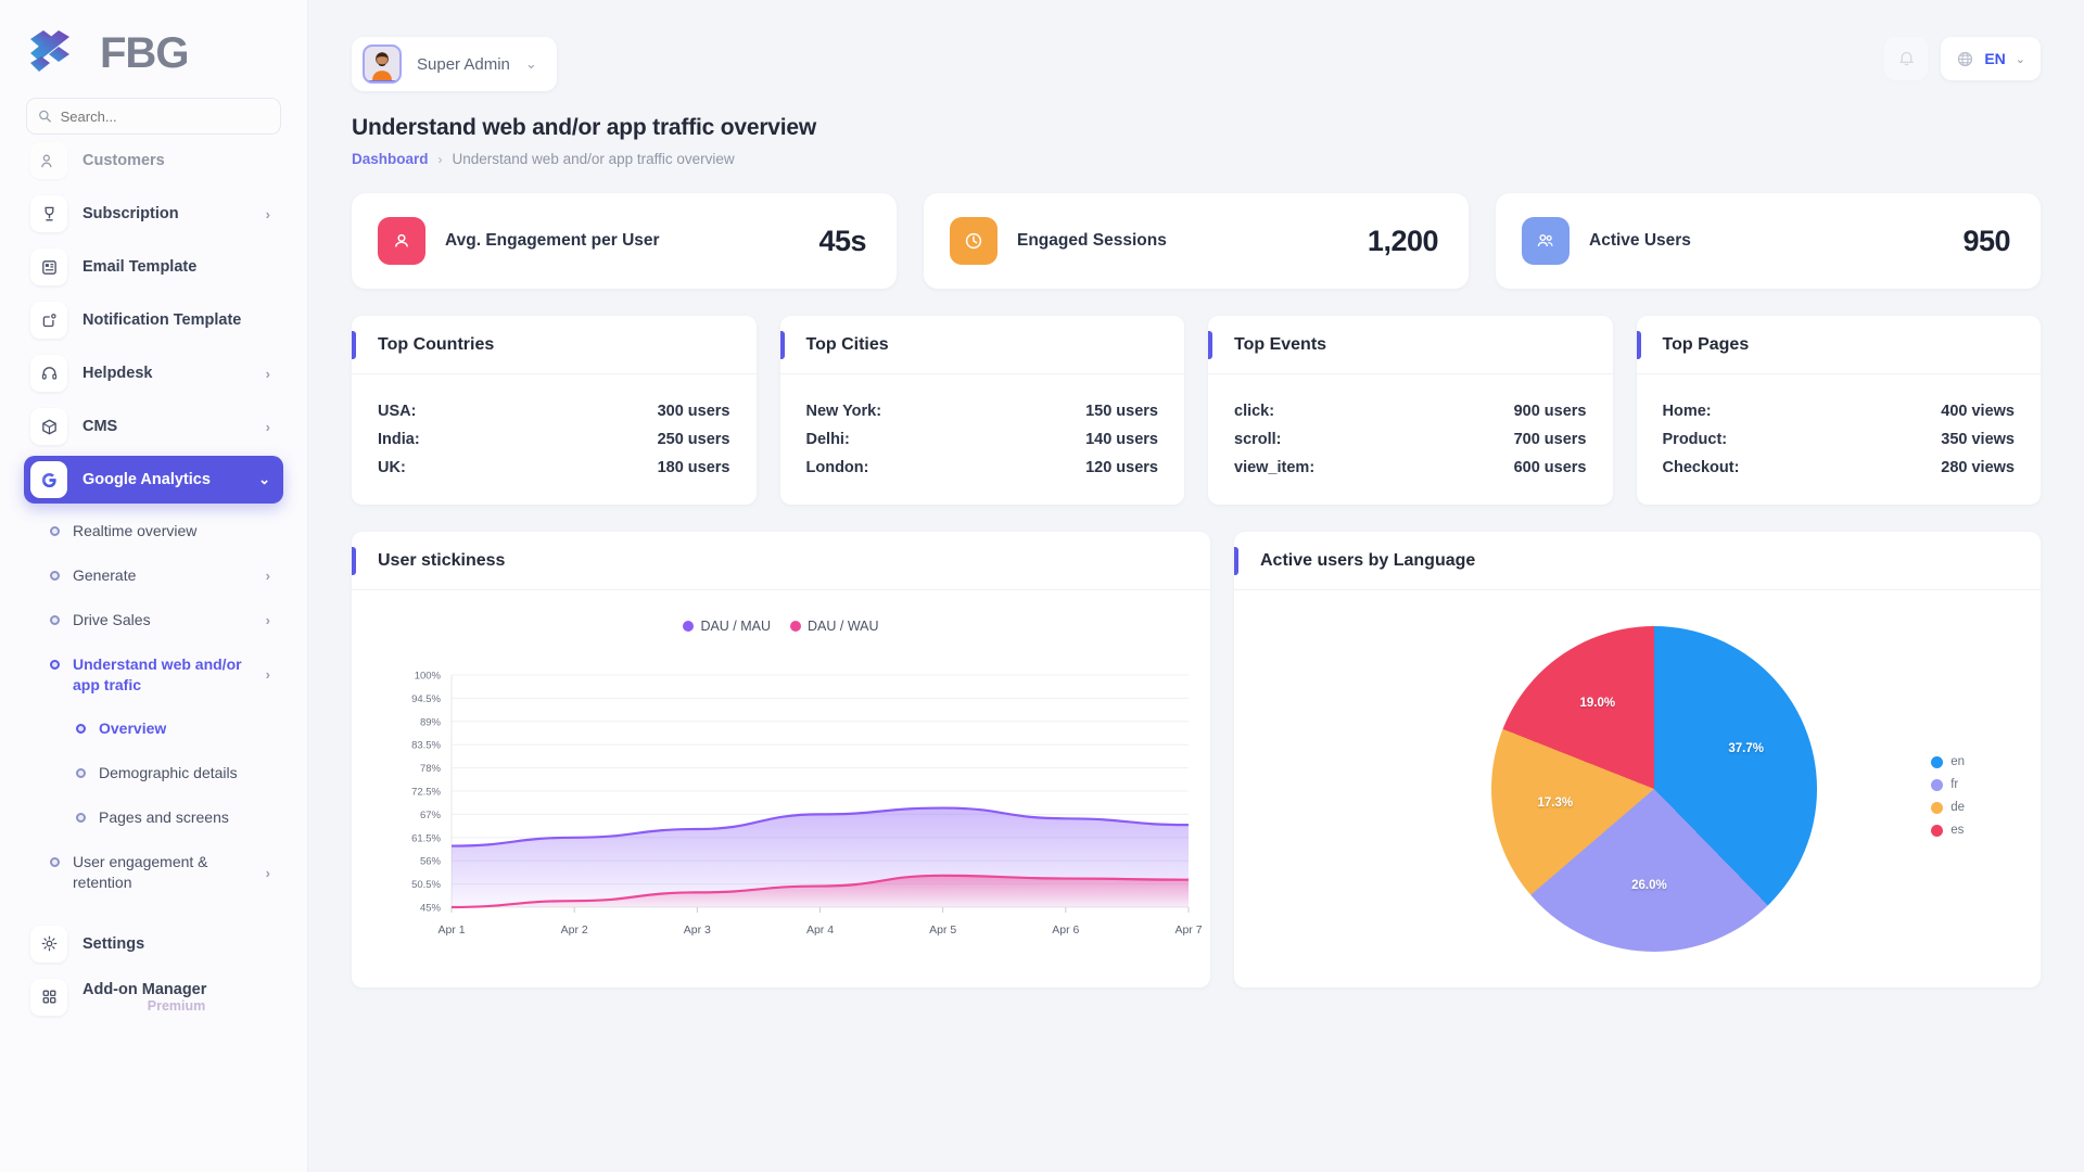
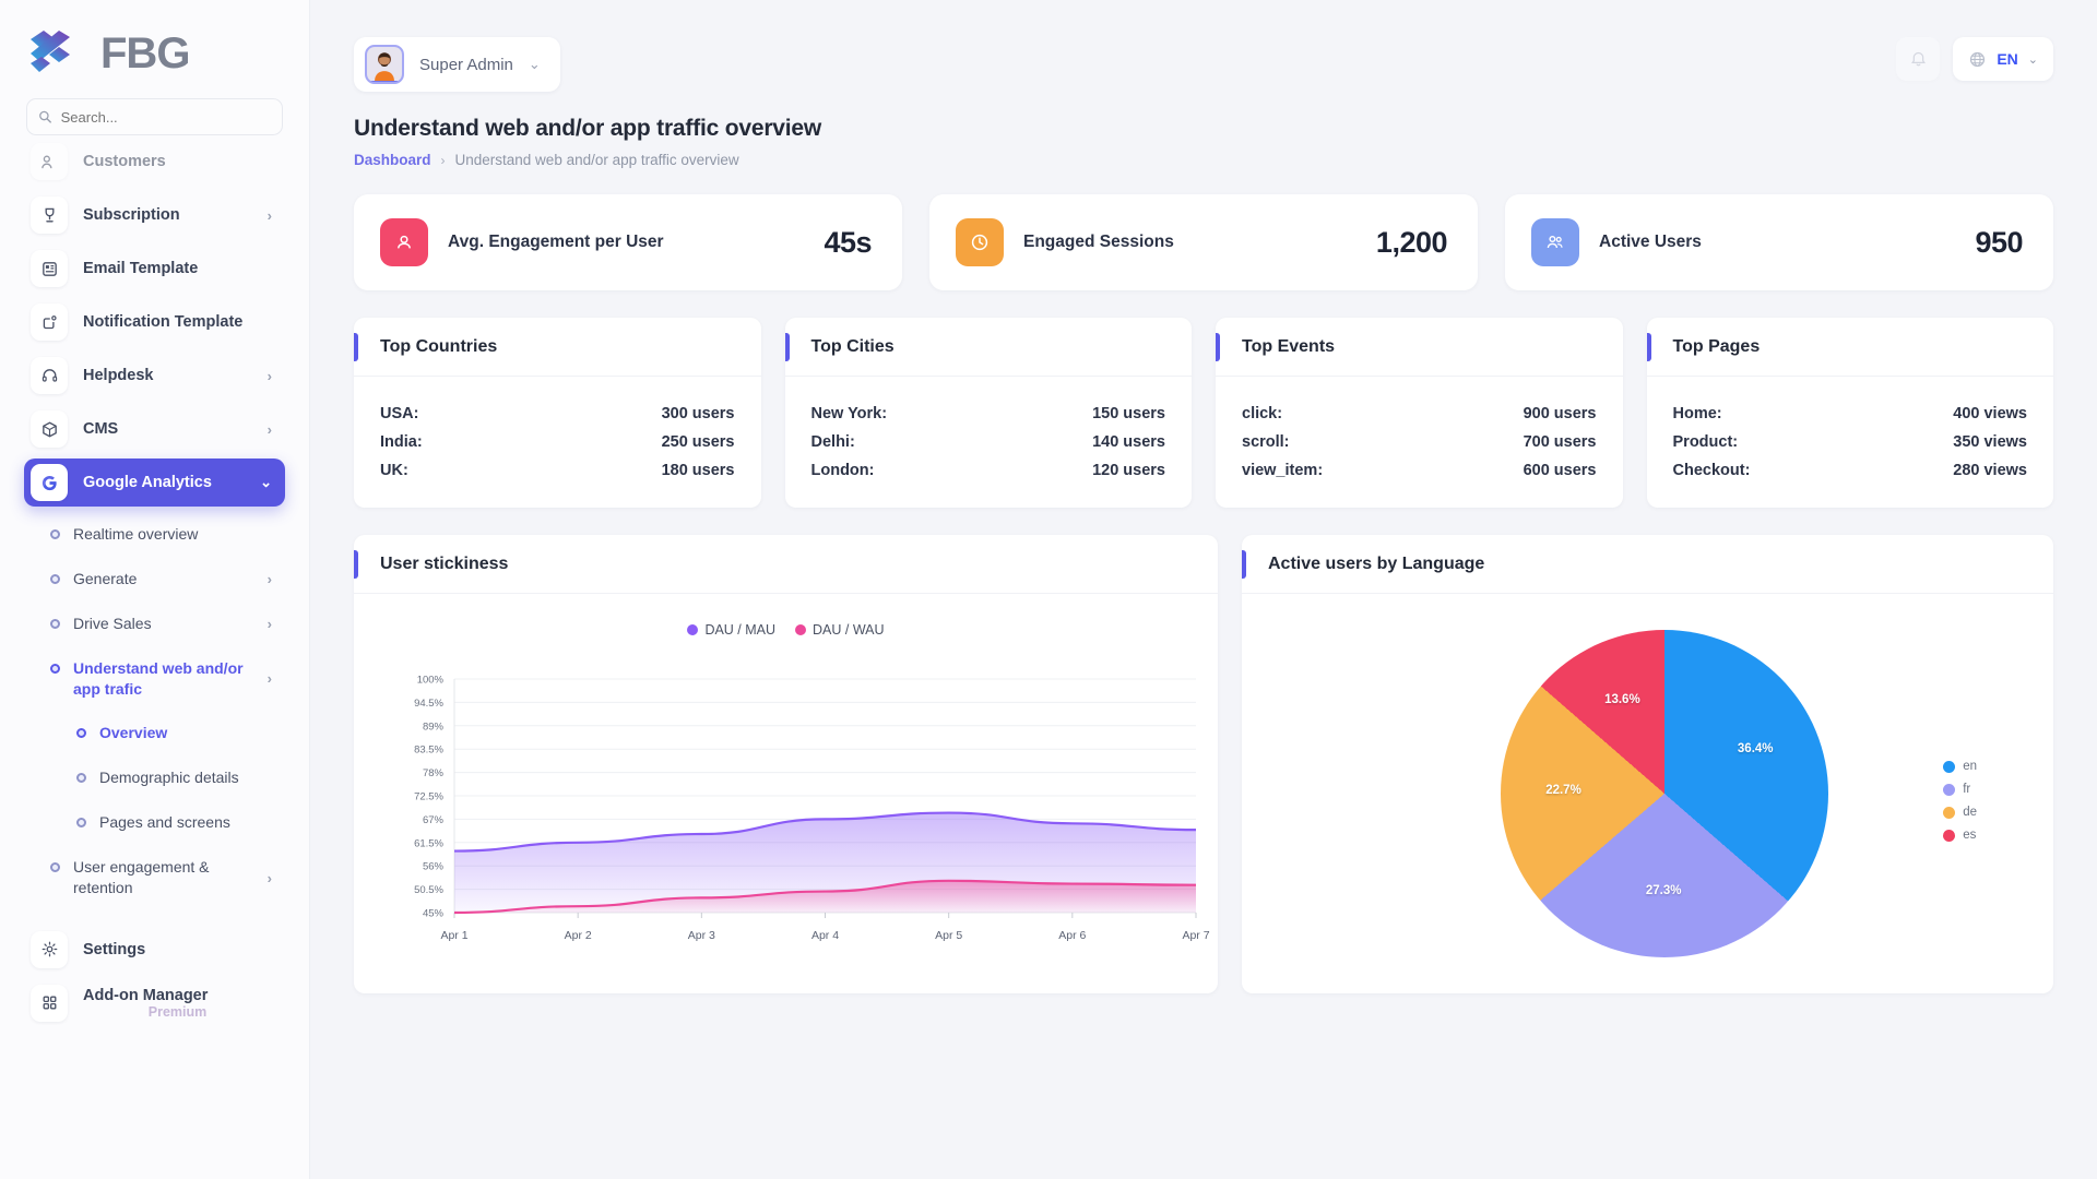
Active users by Language/en: 37.7% -> 36.4%
Active users by Language/fr: 26.0% -> 27.3%
Active users by Language/de: 17.3% -> 22.7%
Active users by Language/es: 19.0% -> 13.6%
